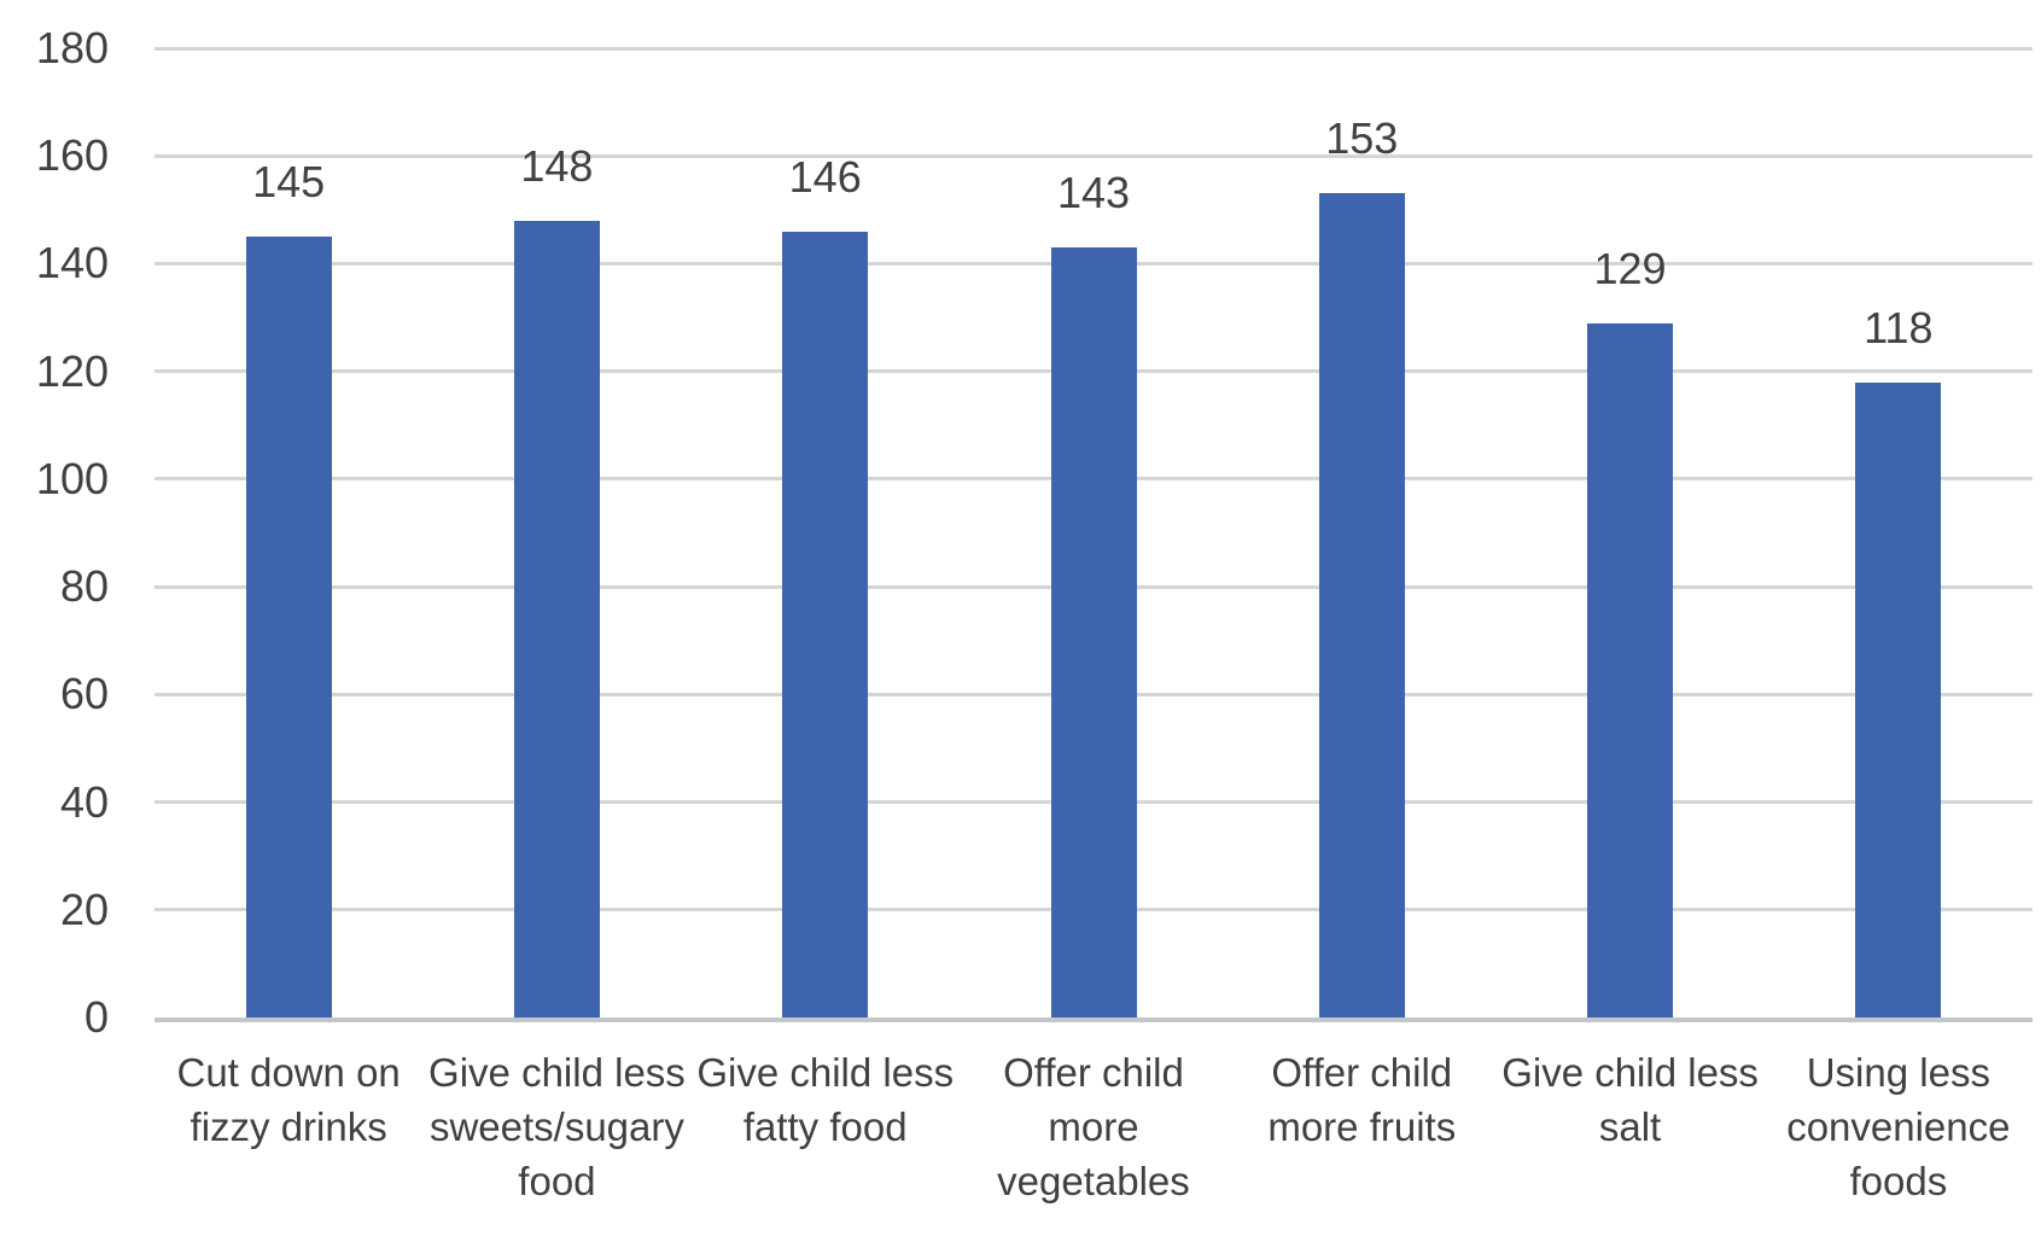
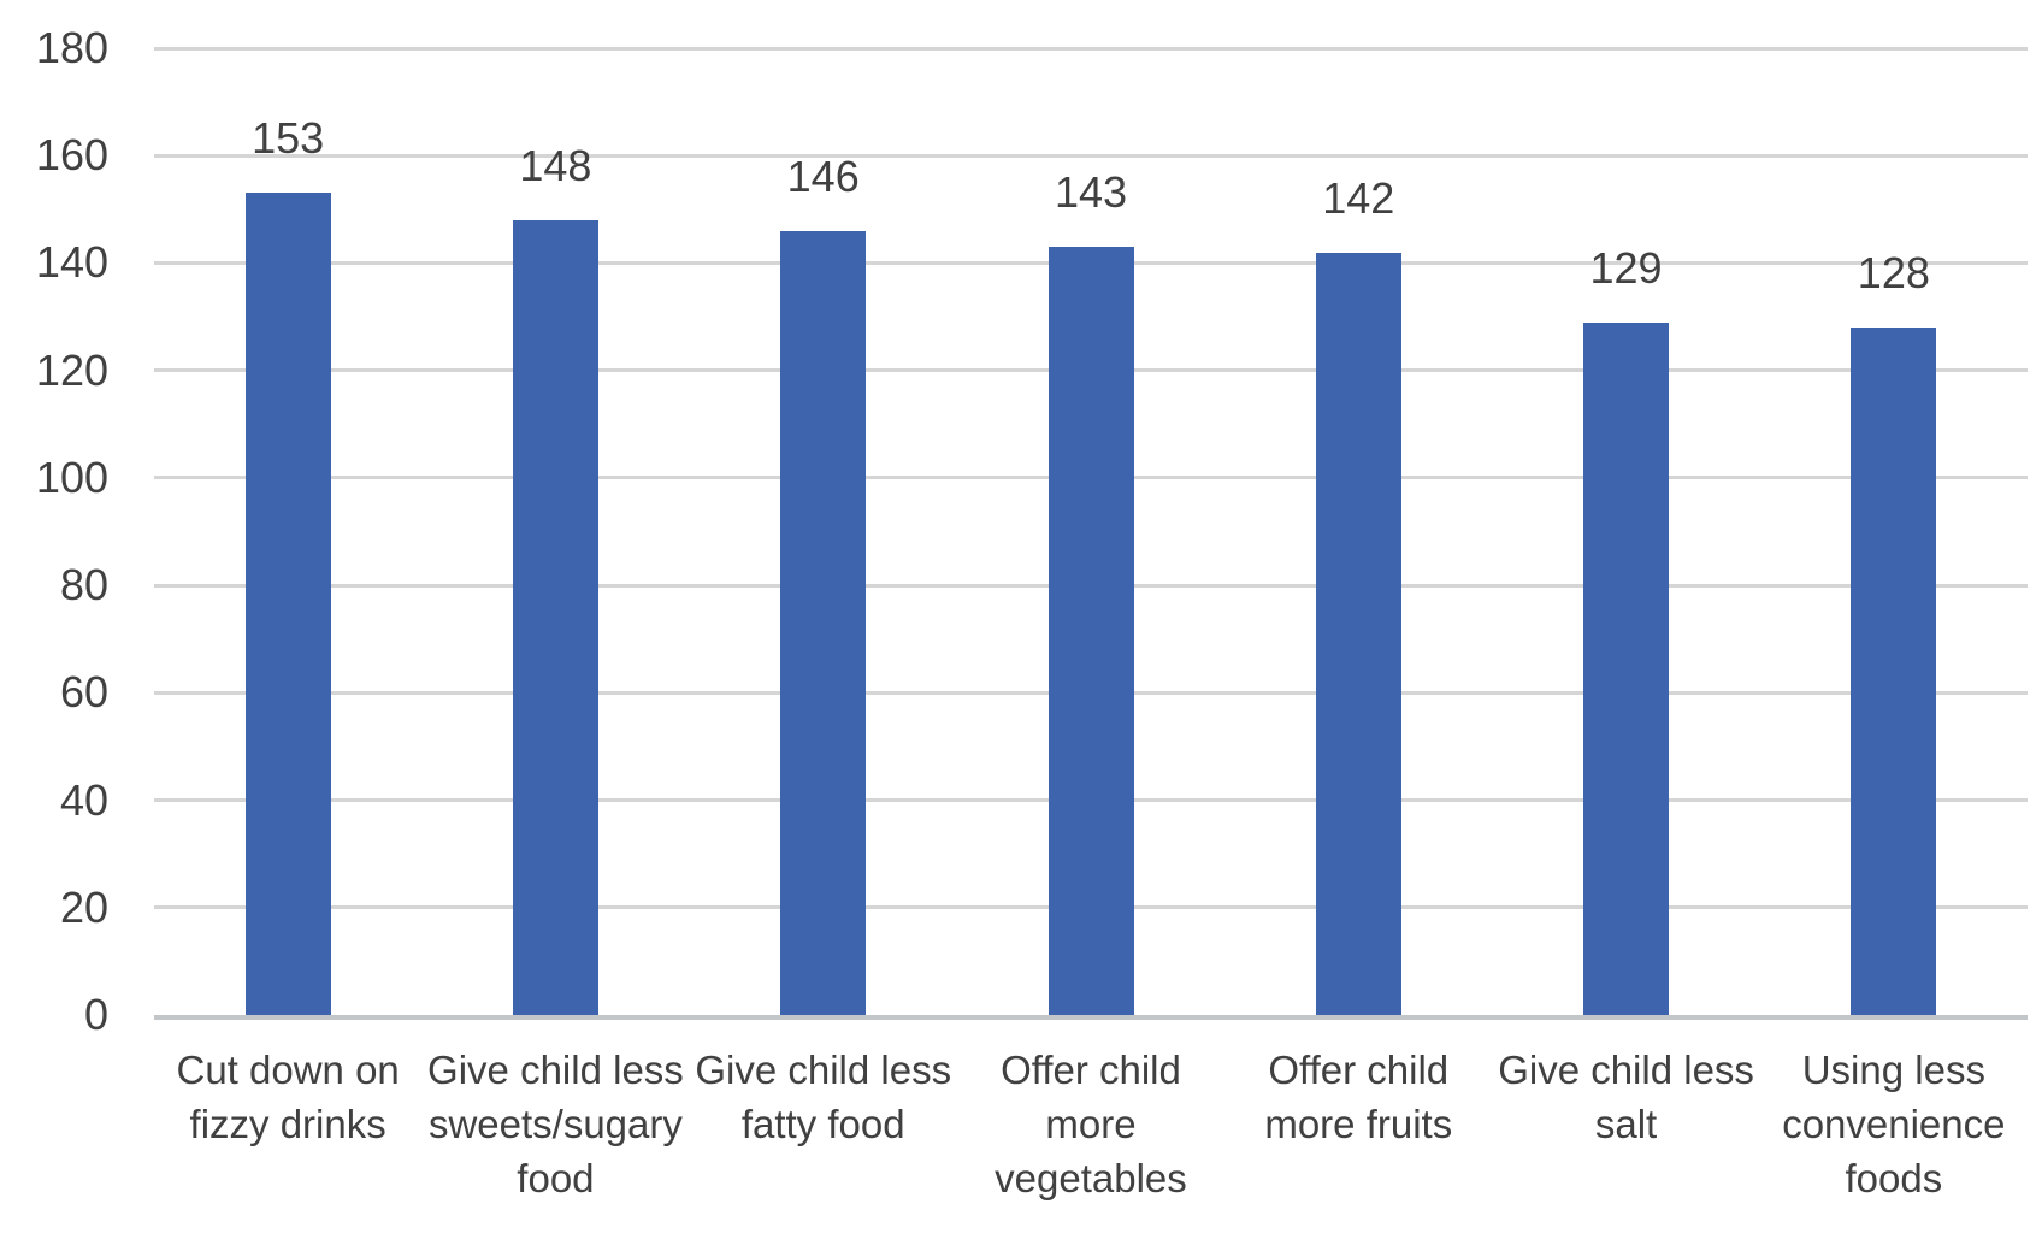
Cut down on fizzy drinks: 145 -> 153
Offer child more fruits: 153 -> 142
Using less convenience foods: 118 -> 128
